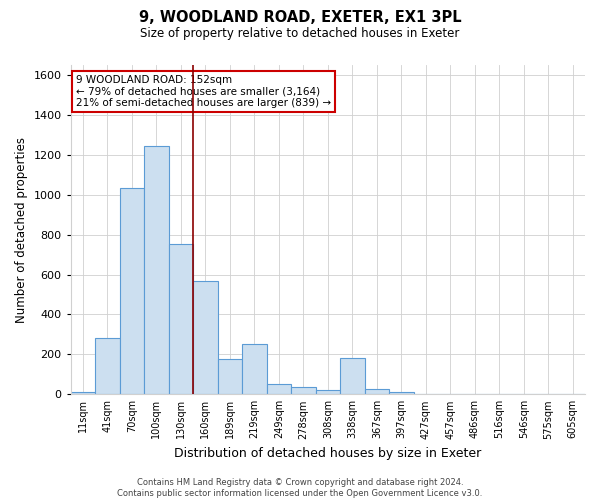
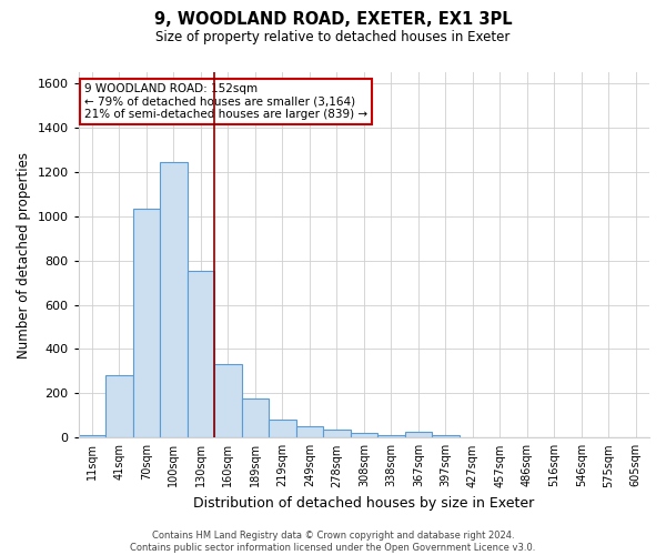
160sqm: 570 -> 330
219sqm: 250 -> 80
338sqm: 180 -> 10
